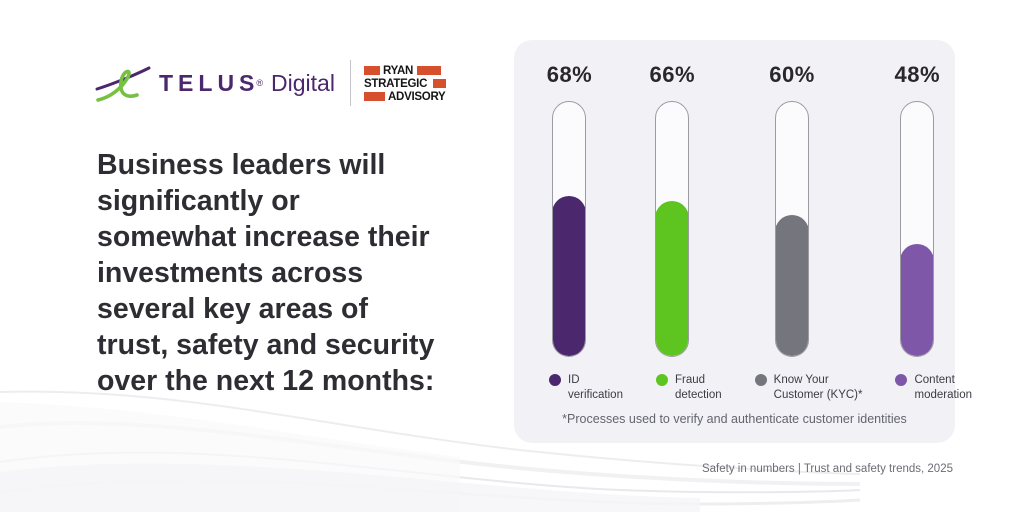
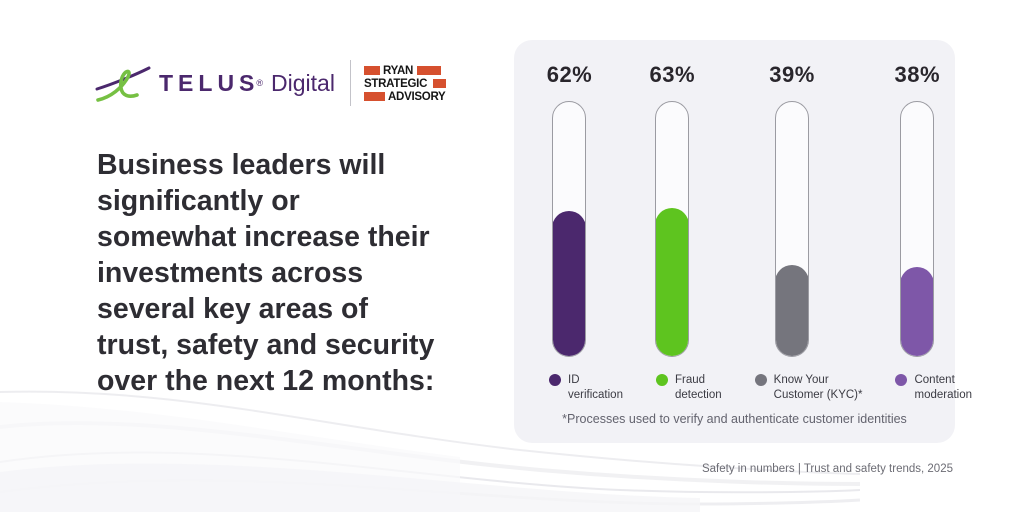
ID verification: 68% -> 62%
Fraud detection: 66% -> 63%
Know Your Customer (KYC)*: 60% -> 39%
Content moderation: 48% -> 38%
